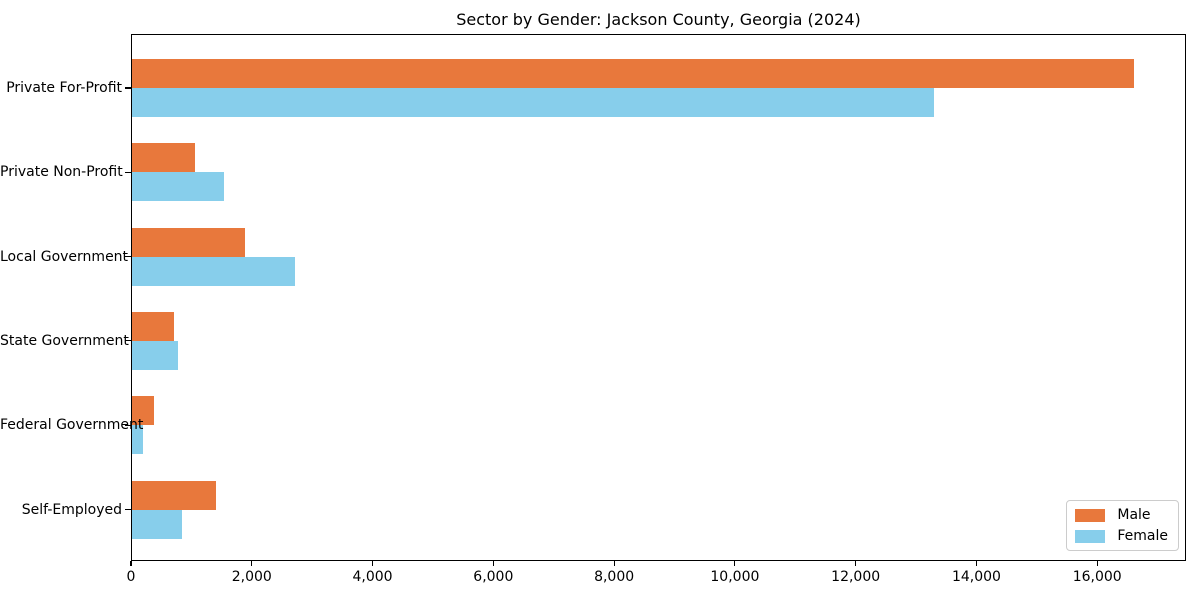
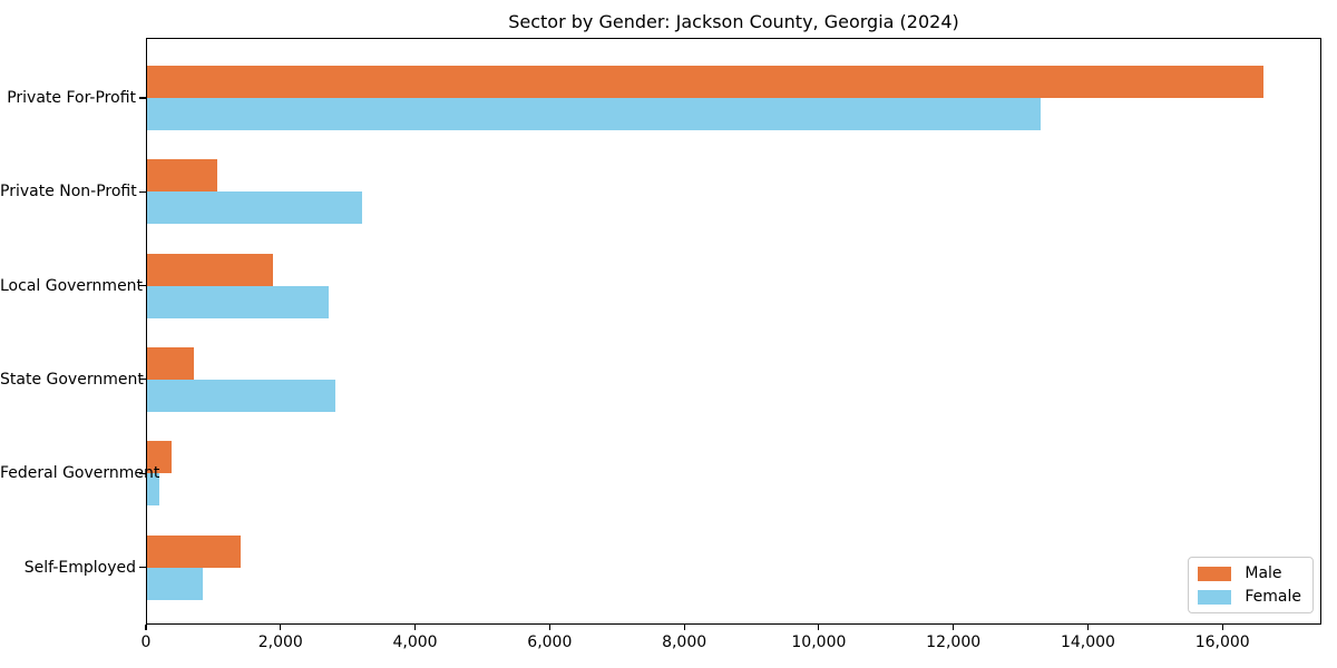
Female/Private Non-Profit: 1500 -> 3200
Female/State Government: 800 -> 2800
